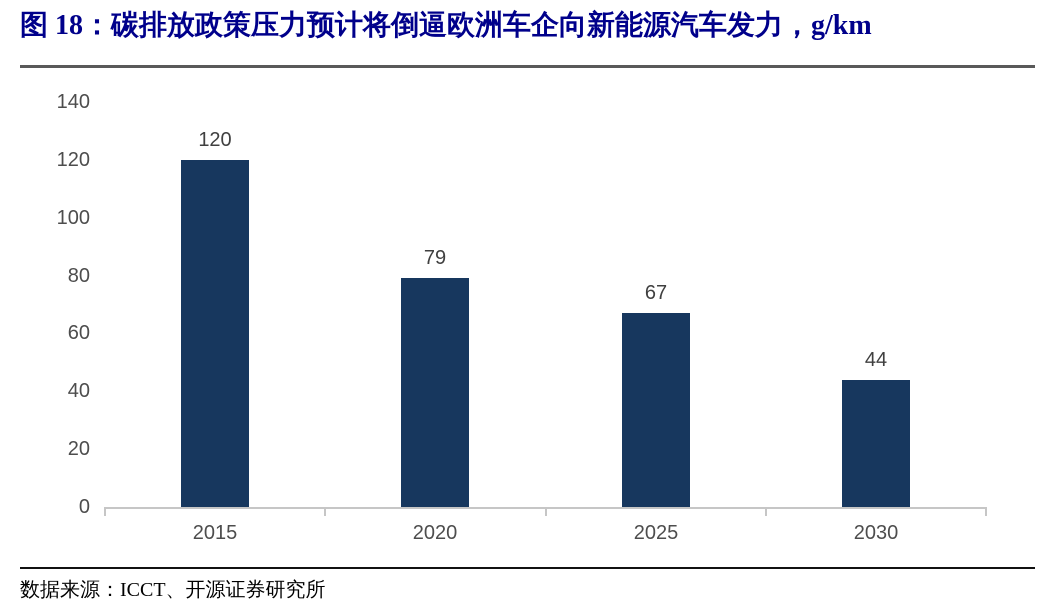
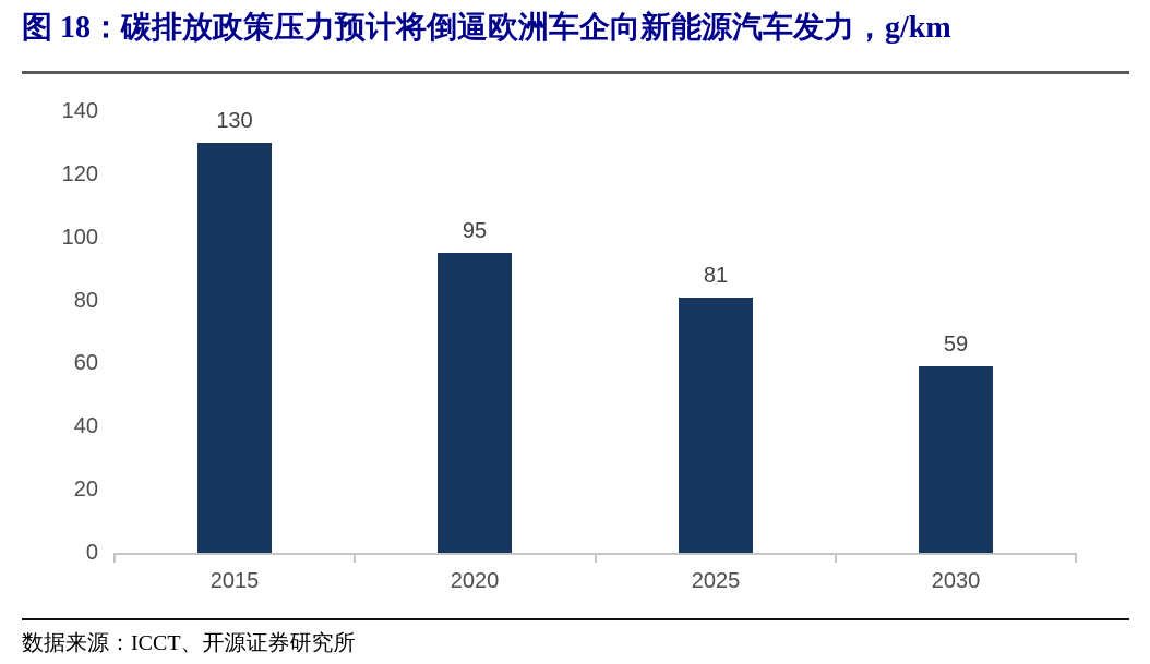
2015: 120 -> 130
2020: 79 -> 95
2025: 67 -> 81
2030: 44 -> 59
